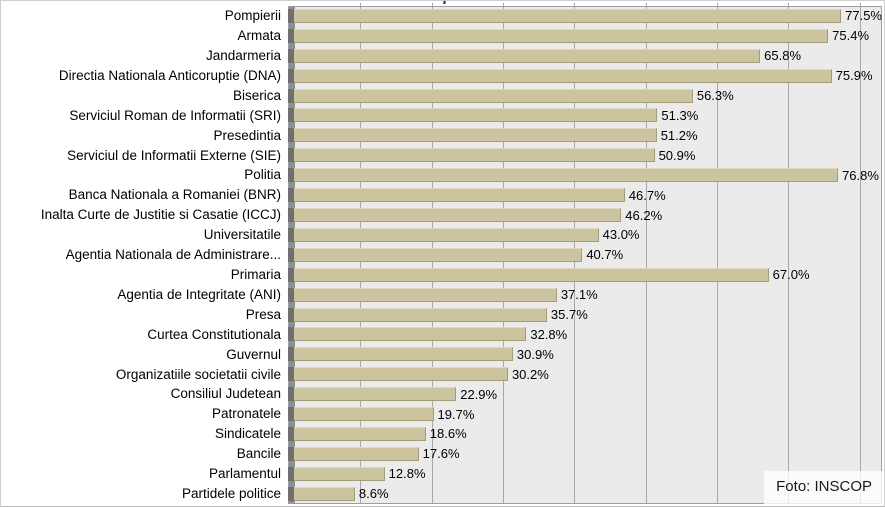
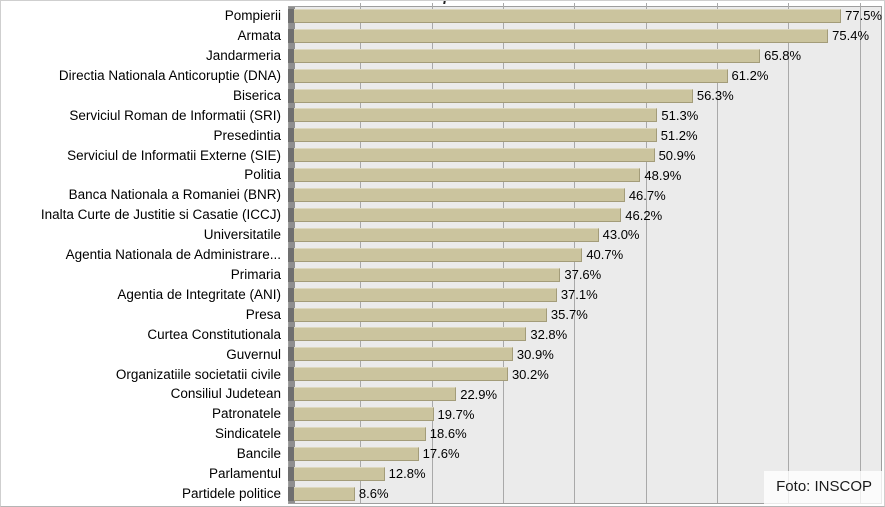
Directia Nationala Anticoruptie (DNA): 75.9% -> 61.2%
Politia: 76.8% -> 48.9%
Primaria: 67.0% -> 37.6%
